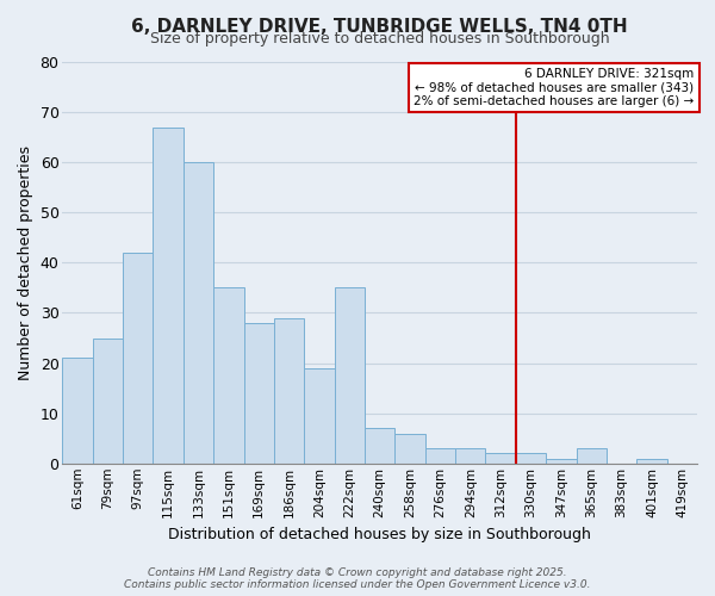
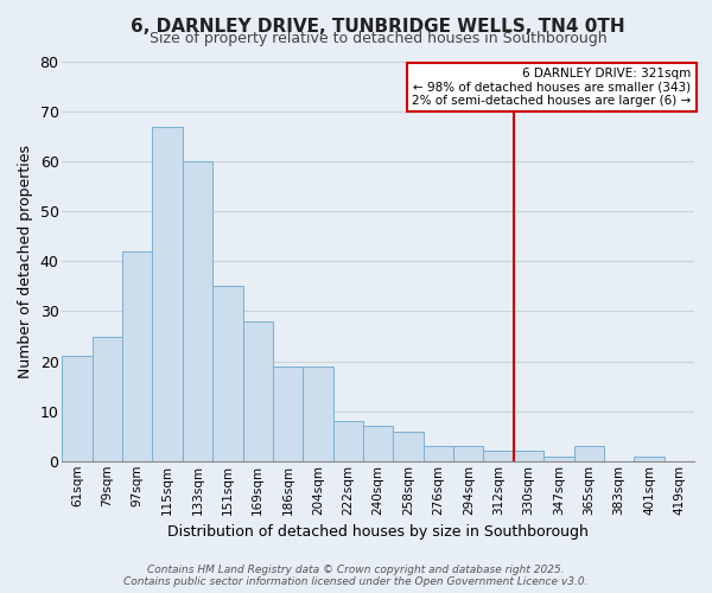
186sqm: 29 -> 19
222sqm: 35 -> 8
